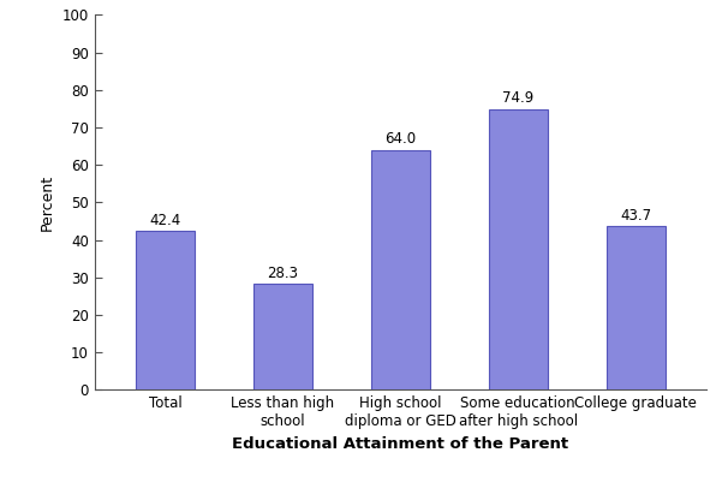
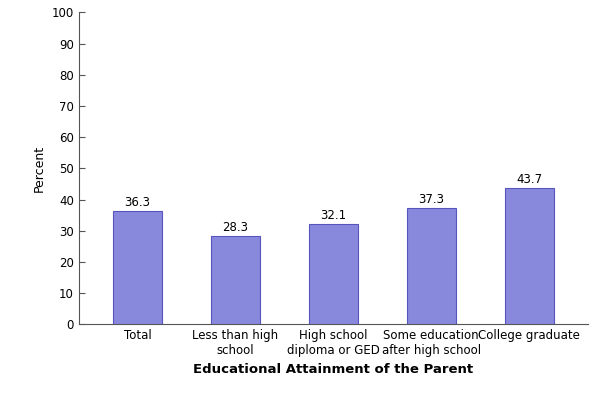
Total: 42.4 -> 36.3
High school diploma or GED: 64.0 -> 32.1
Some education after high school: 74.9 -> 37.3
